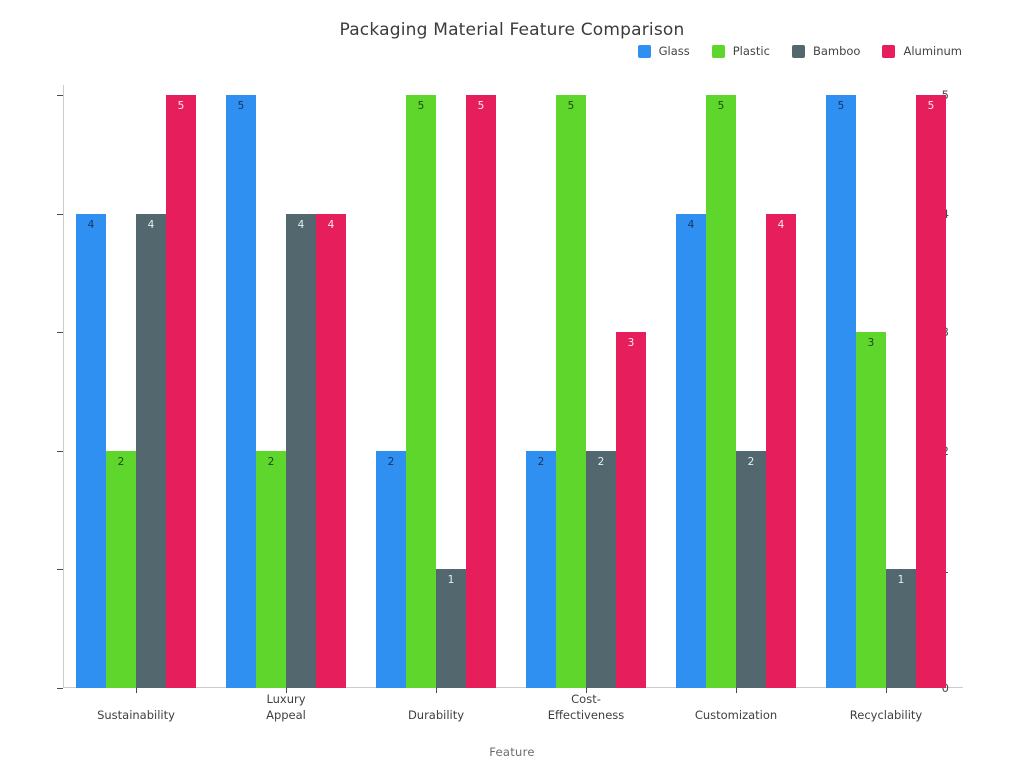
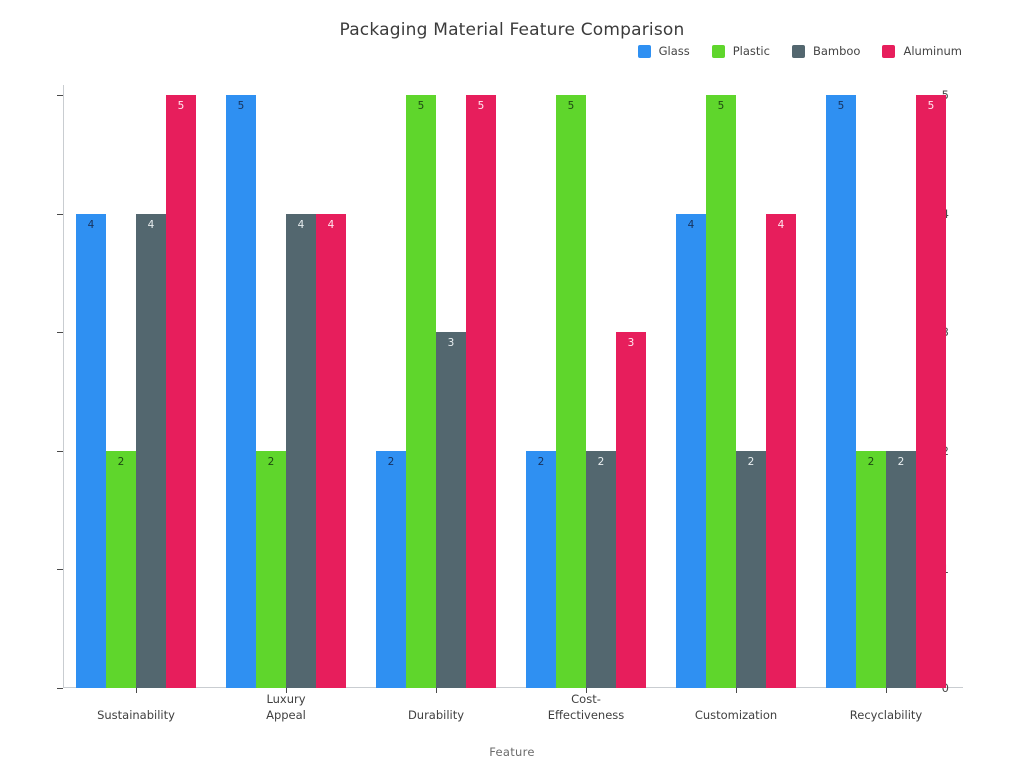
Bamboo/Durability: 1 -> 3
Plastic/Recyclability: 3 -> 2
Bamboo/Recyclability: 1 -> 2
